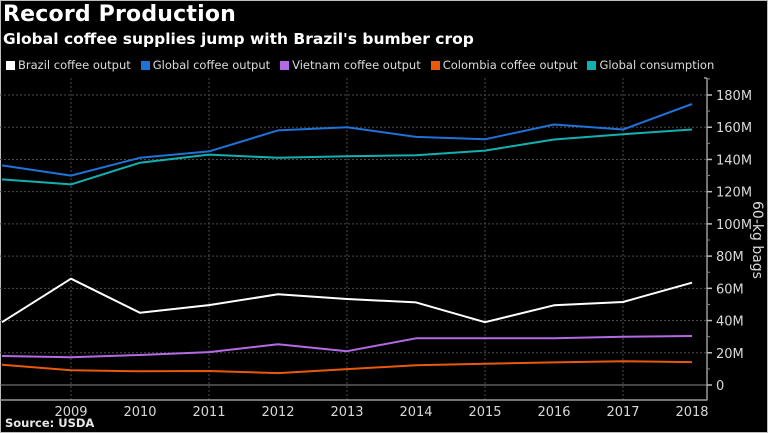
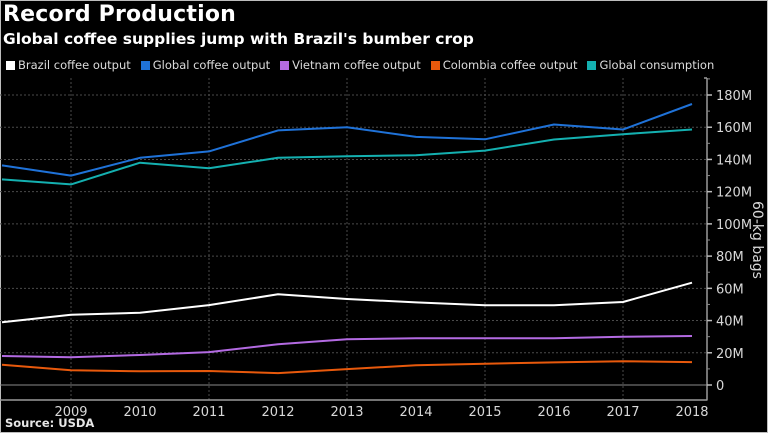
Brazil coffee output/2009: 66M -> 44M
Global consumption/2011: 143M -> 134M
Vietnam coffee output/2013: 21M -> 28M
Brazil coffee output/2015: 39M -> 50M
